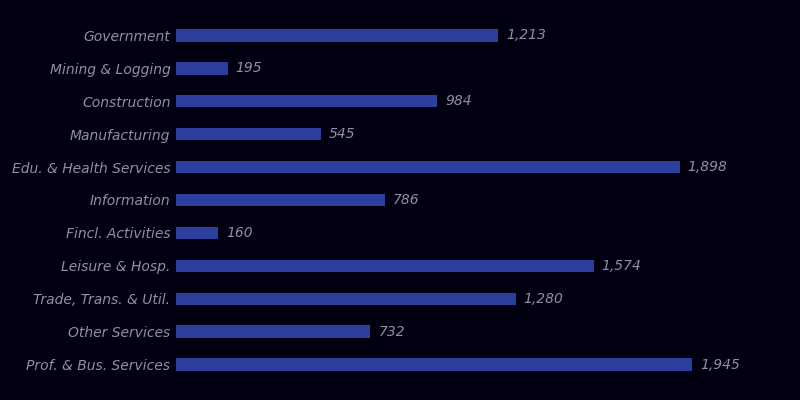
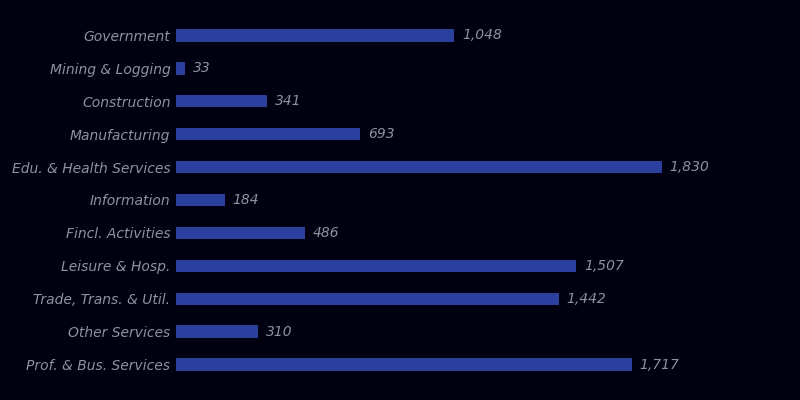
Government: 1,213 -> 1,048
Mining & Logging: 195 -> 33
Construction: 984 -> 341
Manufacturing: 545 -> 693
Edu. & Health Services: 1,898 -> 1,830
Information: 786 -> 184
Fincl. Activities: 160 -> 486
Leisure & Hosp.: 1,574 -> 1,507
Trade, Trans. & Util.: 1,280 -> 1,442
Other Services: 732 -> 310
Prof. & Bus. Services: 1,945 -> 1,717
